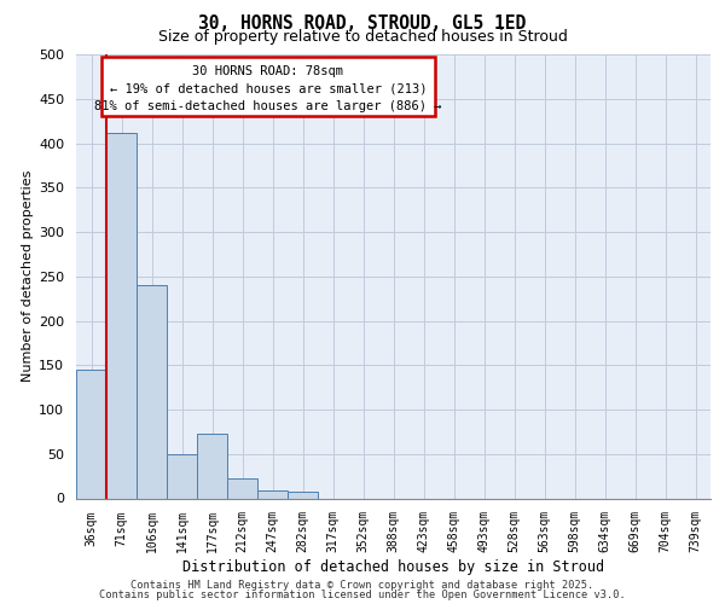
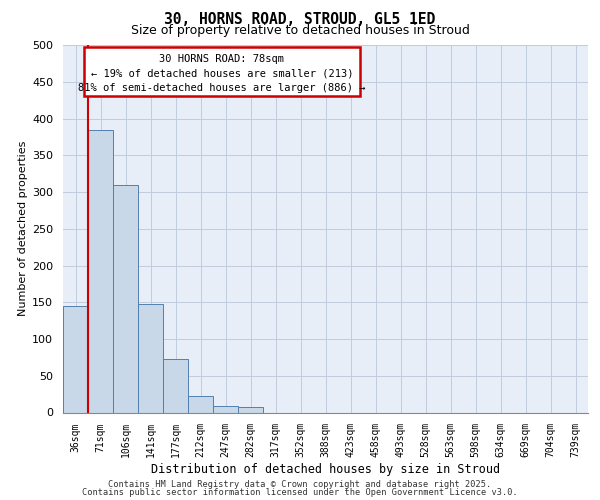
71sqm: 412 -> 385
106sqm: 240 -> 310
141sqm: 50 -> 148
